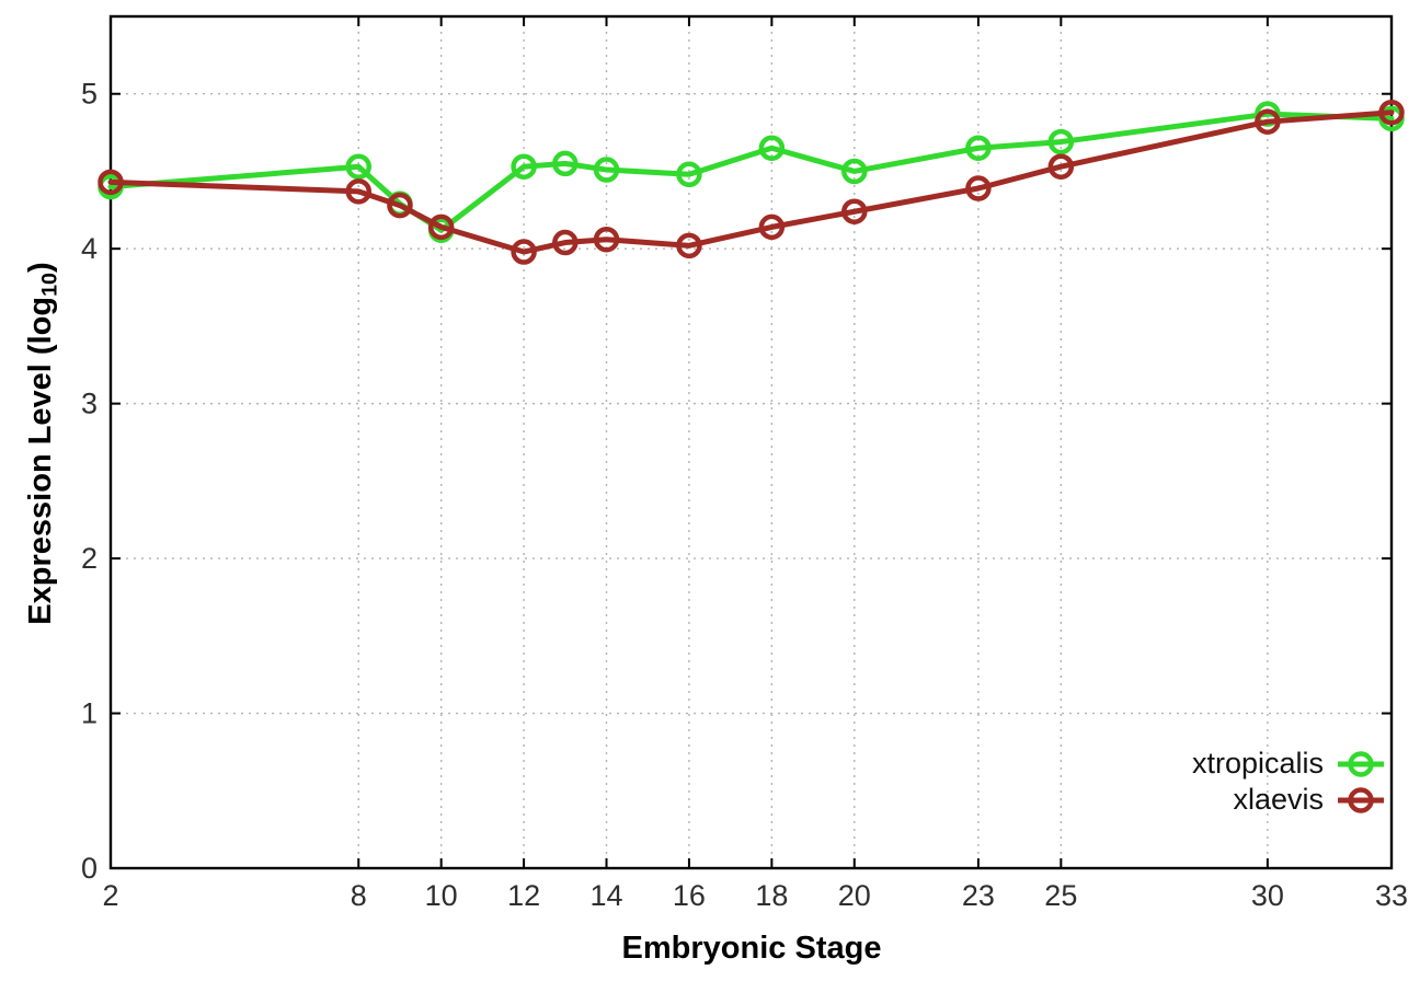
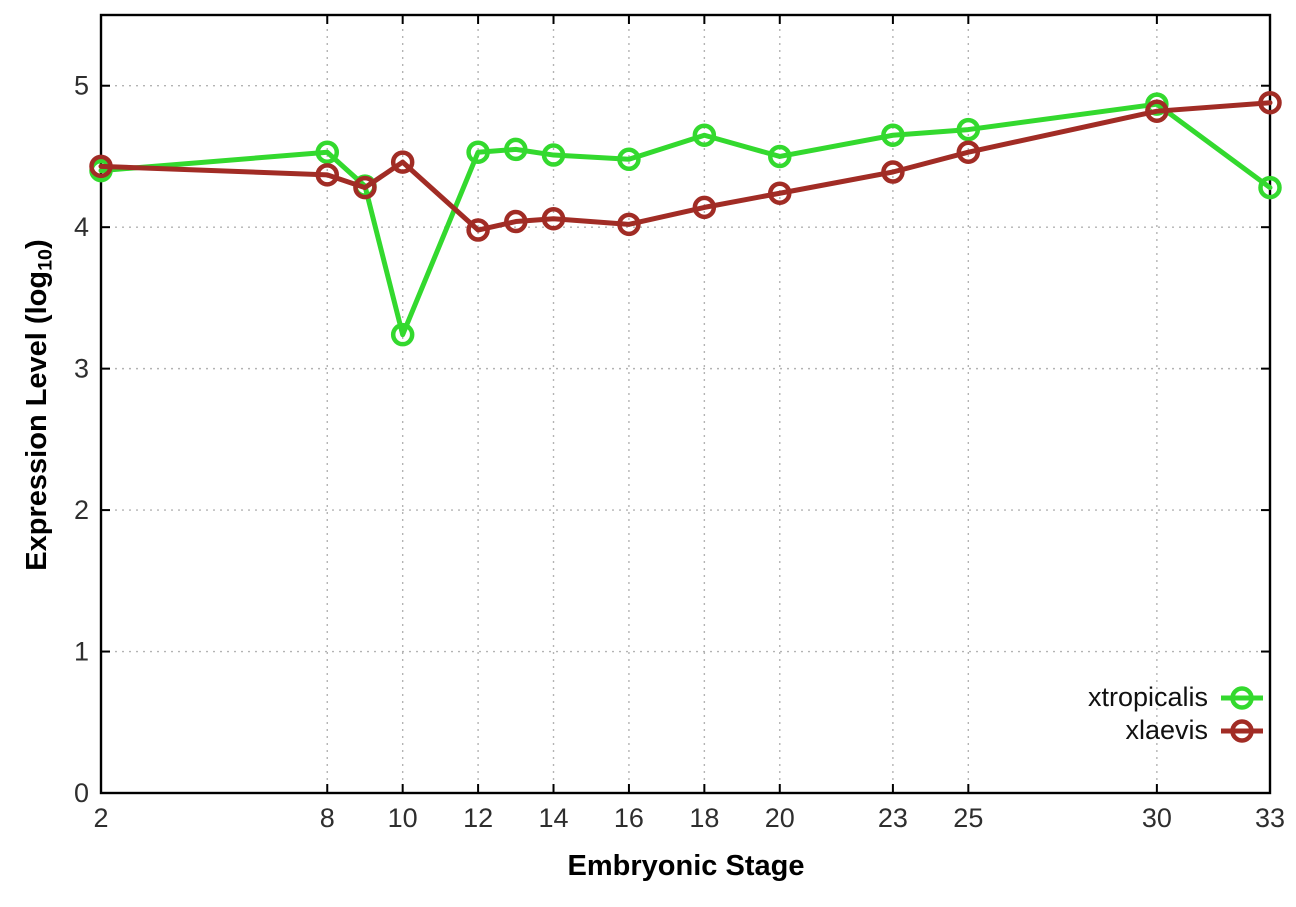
xtropicalis/10: 4.12 -> 3.24
xlaevis/10: 4.14 -> 4.46
xtropicalis/33: 4.84 -> 4.28
